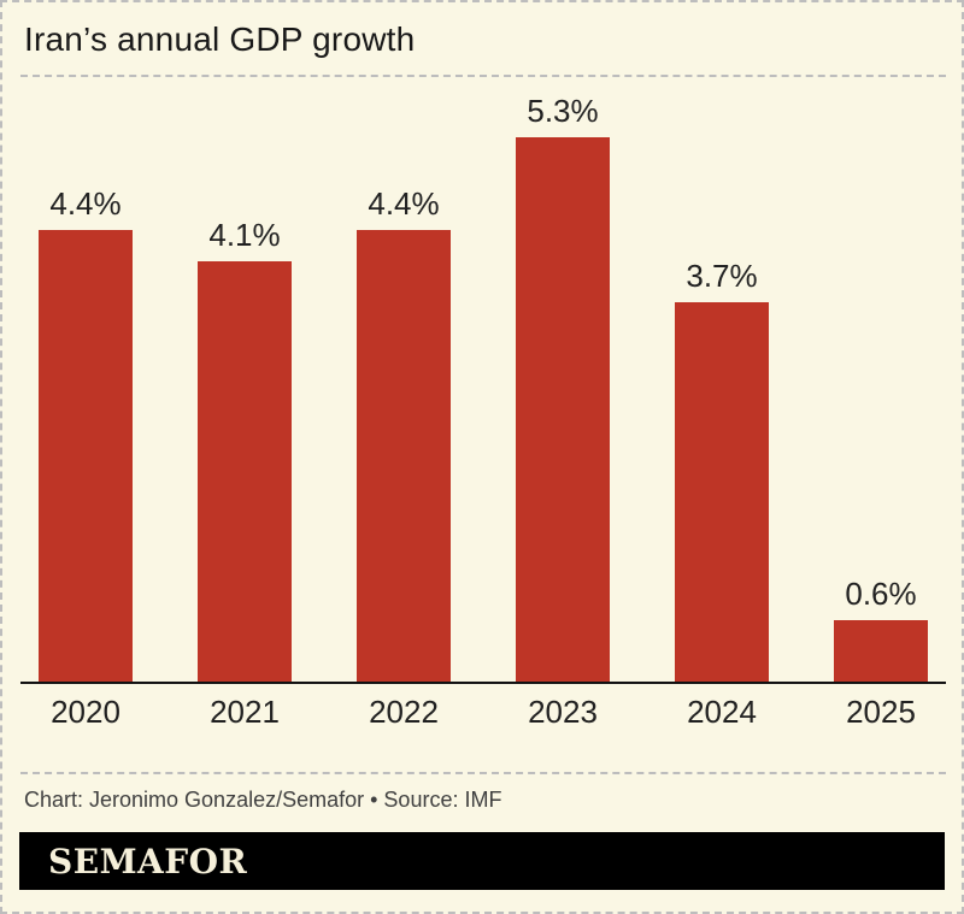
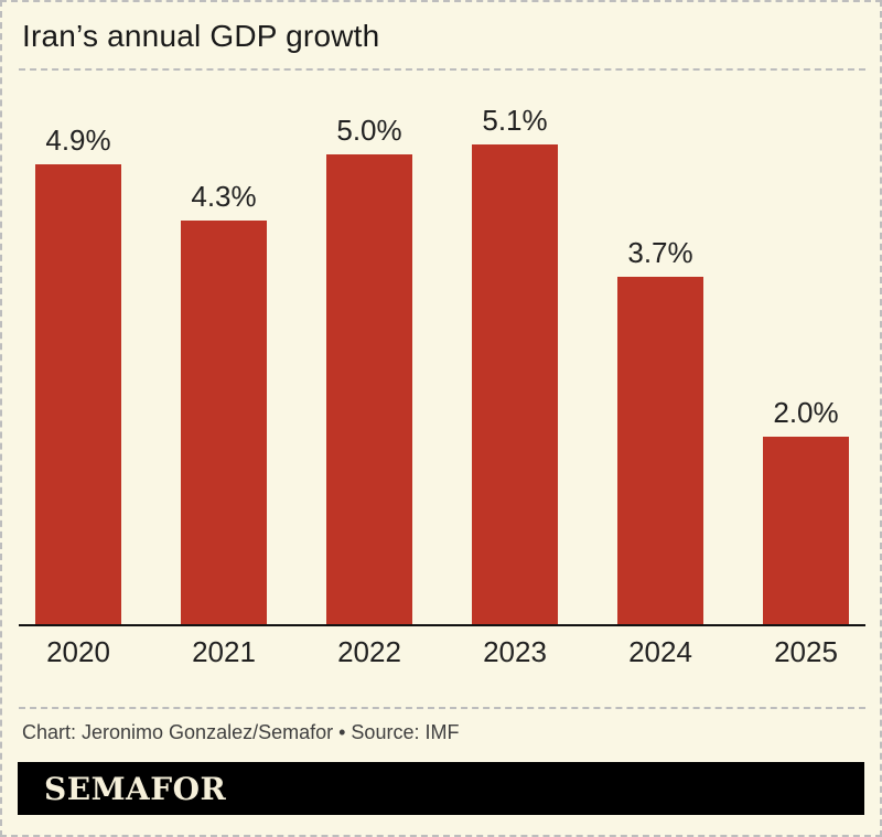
2020: 4.4% -> 4.9%
2021: 4.1% -> 4.3%
2022: 4.4% -> 5.0%
2023: 5.3% -> 5.1%
2025: 0.6% -> 2.0%
